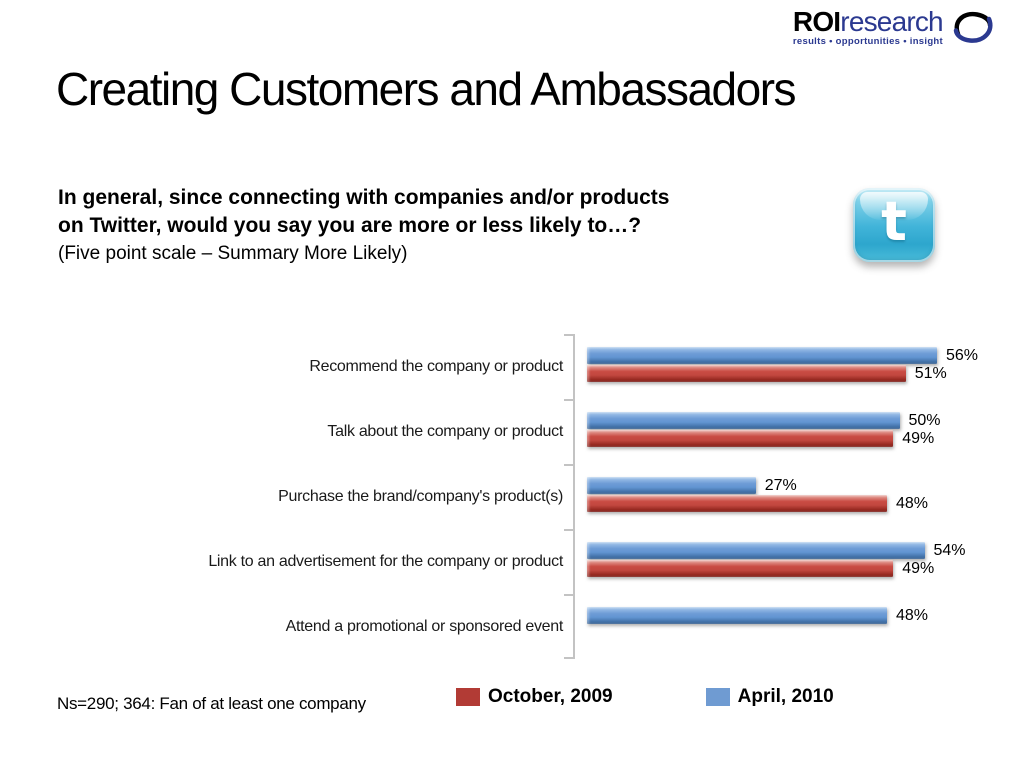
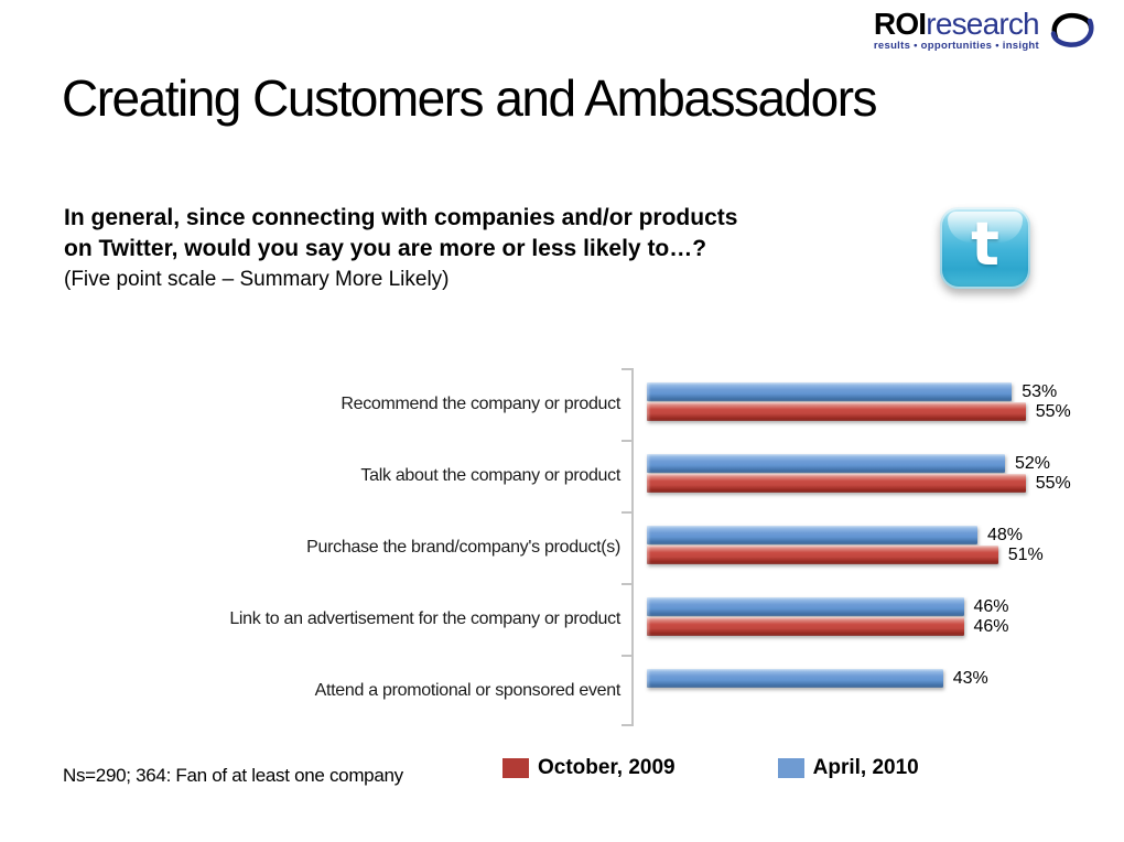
April, 2010/Recommend the company or product: 56% -> 53%
October, 2009/Recommend the company or product: 51% -> 55%
April, 2010/Talk about the company or product: 50% -> 52%
October, 2009/Talk about the company or product: 49% -> 55%
April, 2010/Purchase the brand/company's product(s): 27% -> 48%
October, 2009/Purchase the brand/company's product(s): 48% -> 51%
April, 2010/Link to an advertisement for the company or product: 54% -> 46%
October, 2009/Link to an advertisement for the company or product: 49% -> 46%
April, 2010/Attend a promotional or sponsored event: 48% -> 43%
